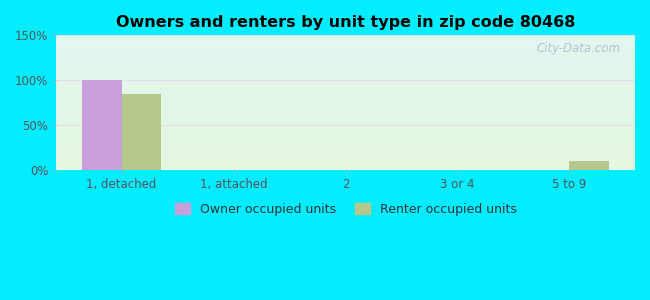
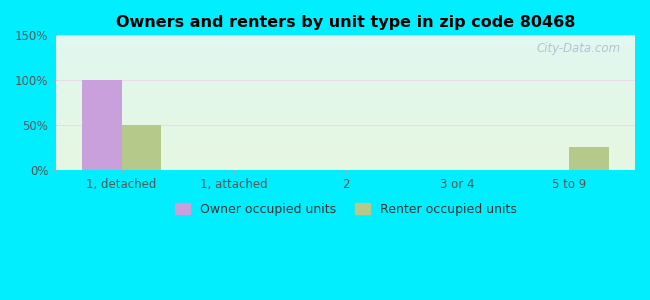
Renter occupied units/1, detached: 85% -> 50%
Renter occupied units/5 to 9: 10% -> 26%
